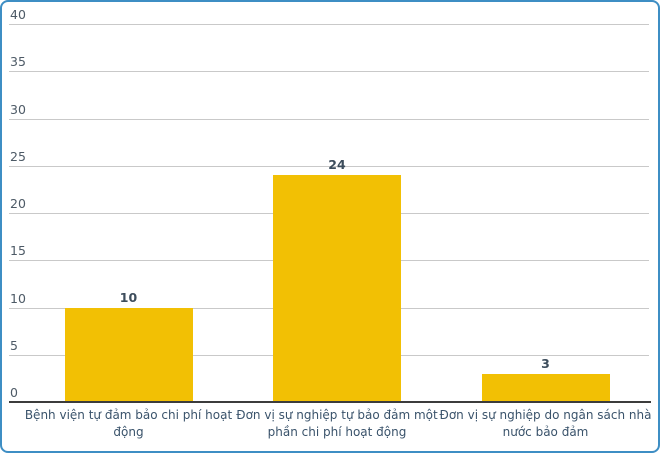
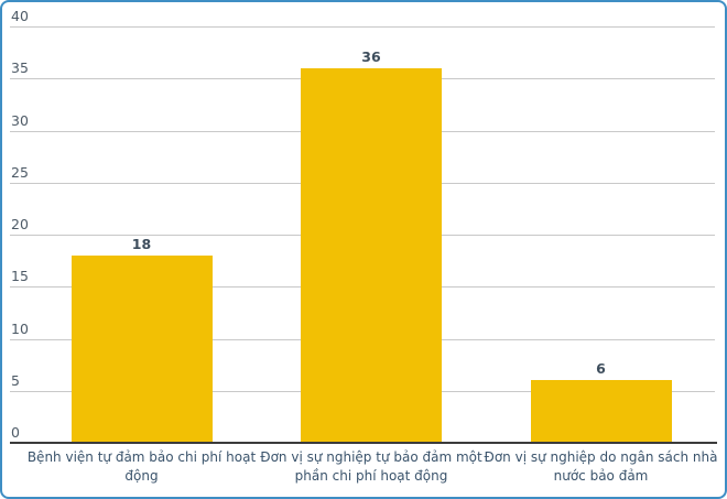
Bệnh viện tự đảm bảo chi phí hoạt động: 10 -> 18
Đơn vị sự nghiệp tự bảo đảm một phần chi phí hoạt động: 24 -> 36
Đơn vị sự nghiệp do ngân sách nhà nước bảo đảm: 3 -> 6
